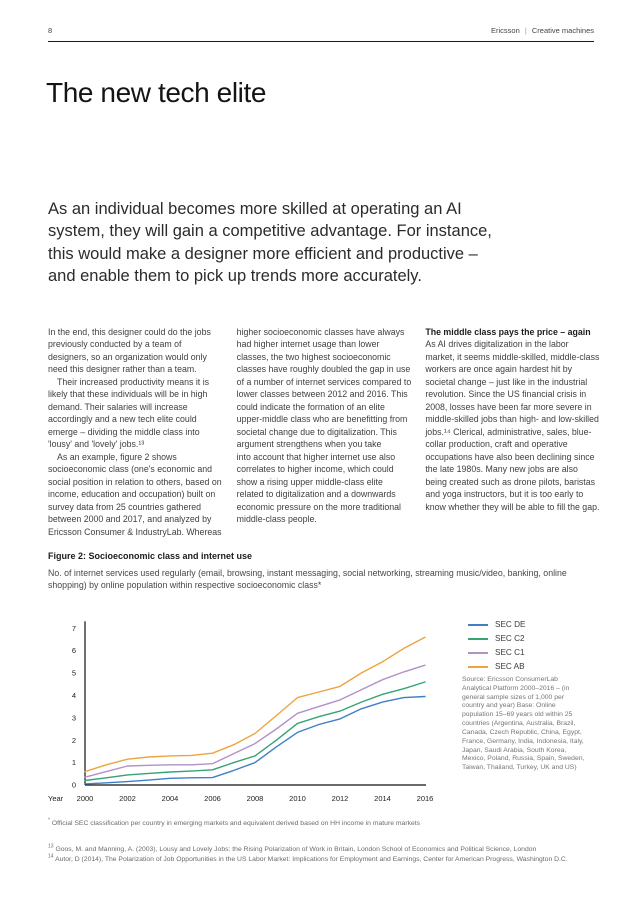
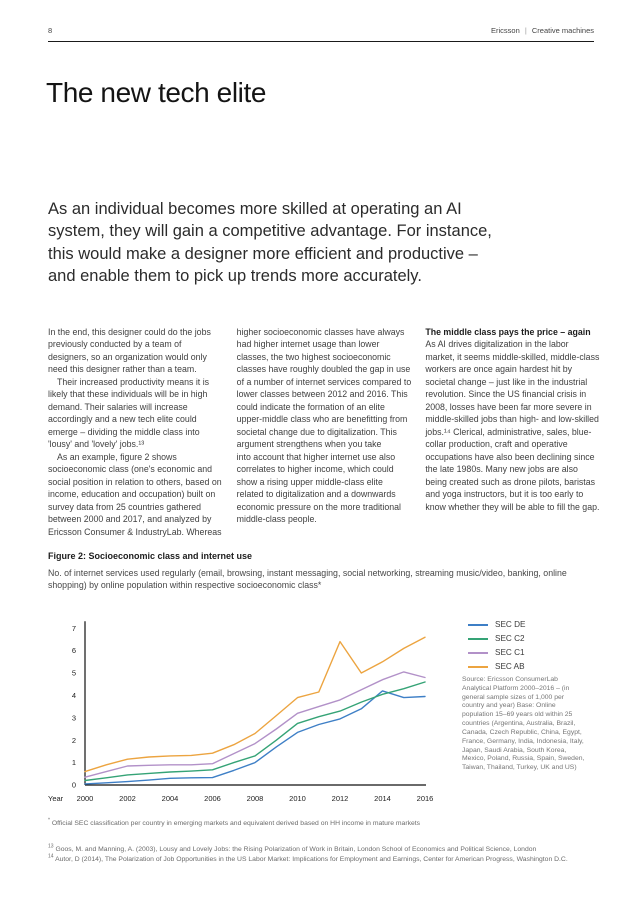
SEC AB/2012: 4.4 -> 6.4
SEC DE/2014: 3.7 -> 4.2
SEC C1/2016: 5.3 -> 4.8
